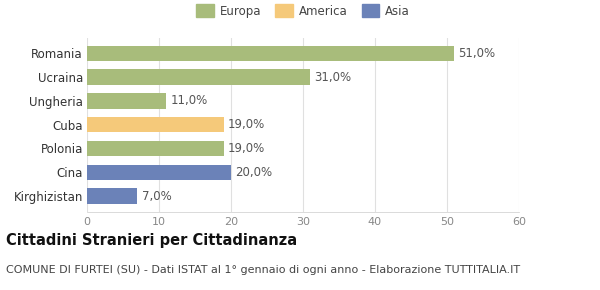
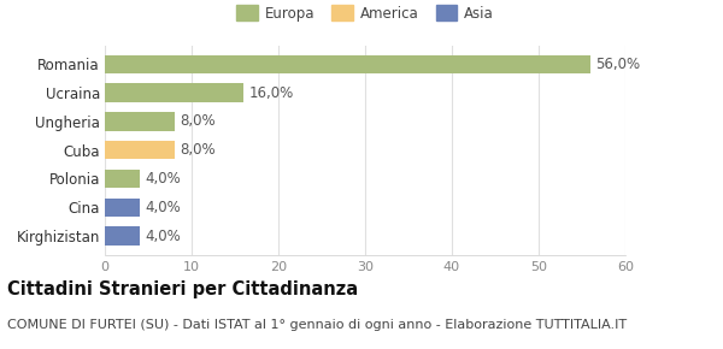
Romania: 51,0% -> 56,0%
Ucraina: 31,0% -> 16,0%
Ungheria: 11,0% -> 8,0%
Cuba: 19,0% -> 8,0%
Polonia: 19,0% -> 4,0%
Cina: 20,0% -> 4,0%
Kirghizistan: 7,0% -> 4,0%
